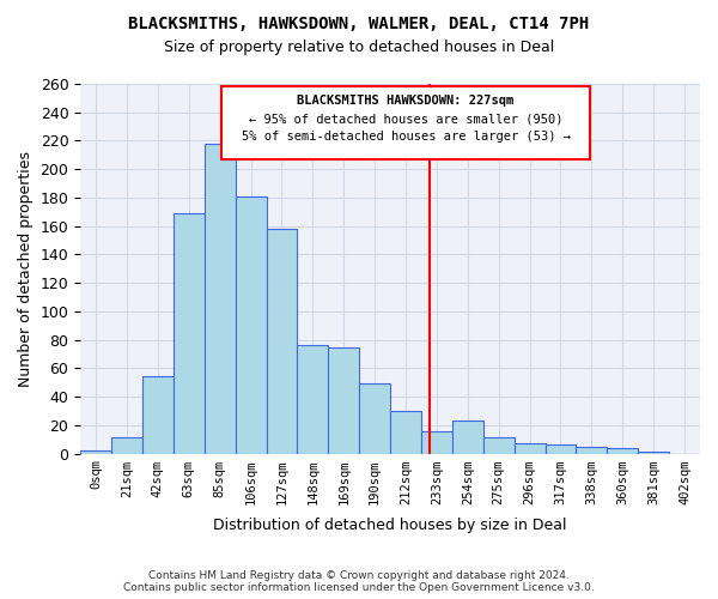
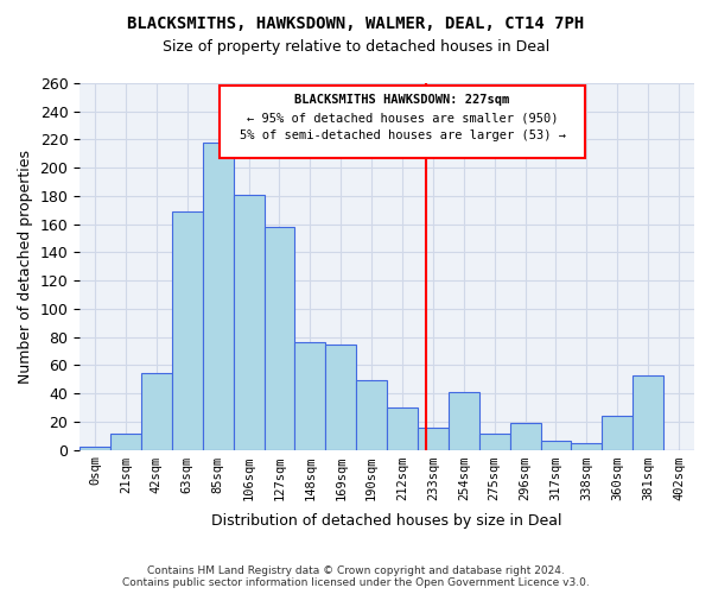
254sqm: 23 -> 41
296sqm: 7 -> 19
360sqm: 4 -> 24
381sqm: 1 -> 53
